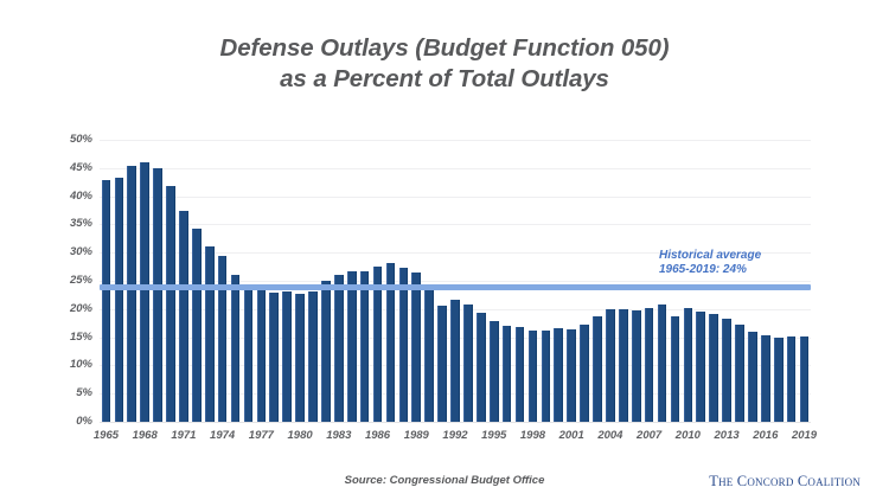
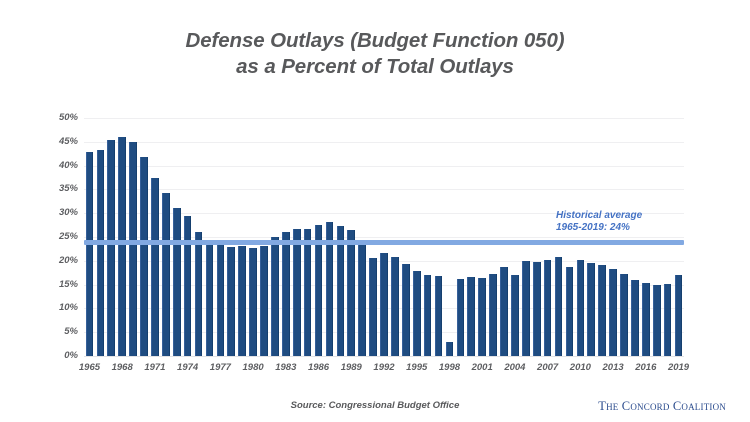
1998: 16% -> 3%
2004: 20% -> 17%
2019: 15% -> 17%
